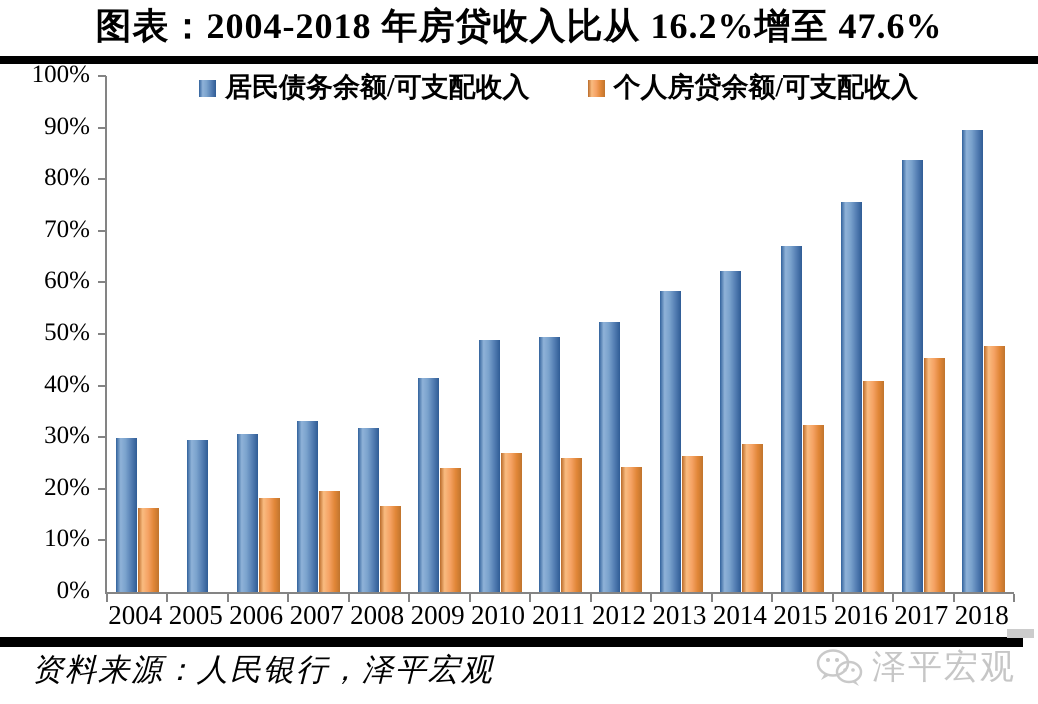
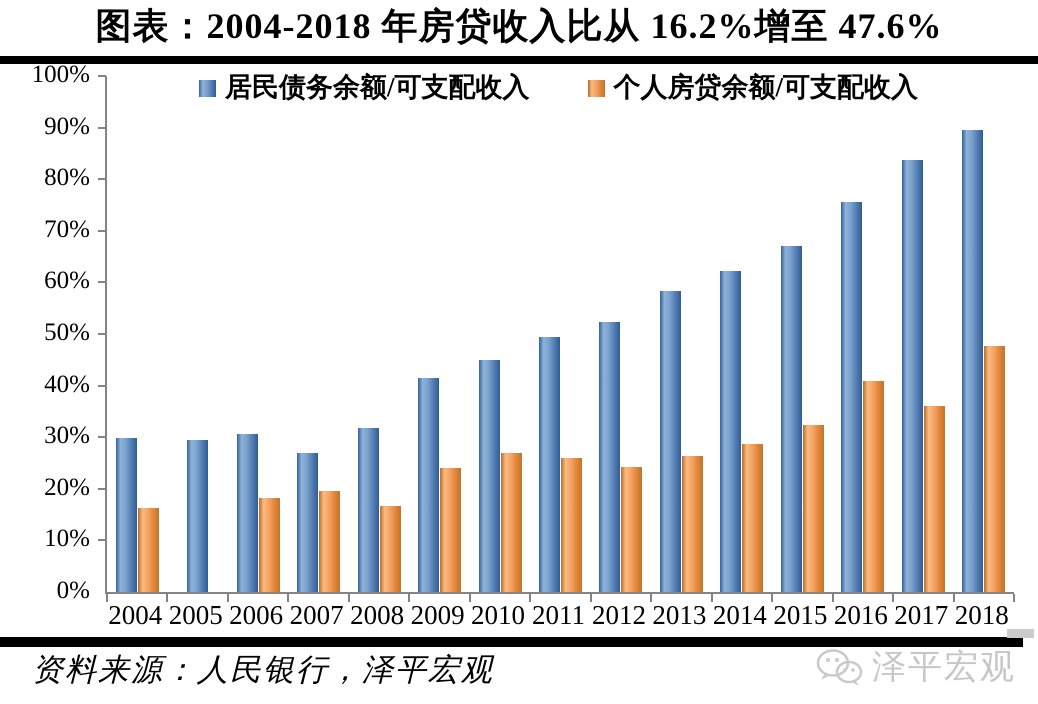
居民债务余额/可支配收入/2007: 33% -> 27%
居民债务余额/可支配收入/2010: 49% -> 45%
个人房贷余额/可支配收入/2017: 45% -> 36%
